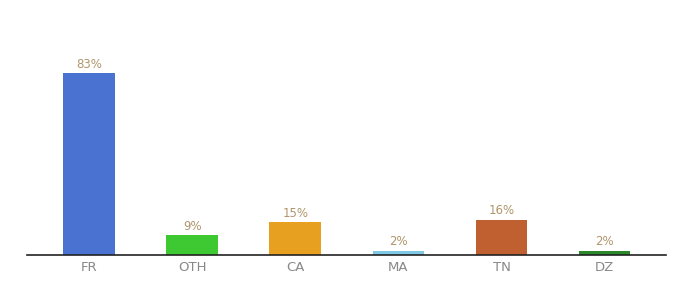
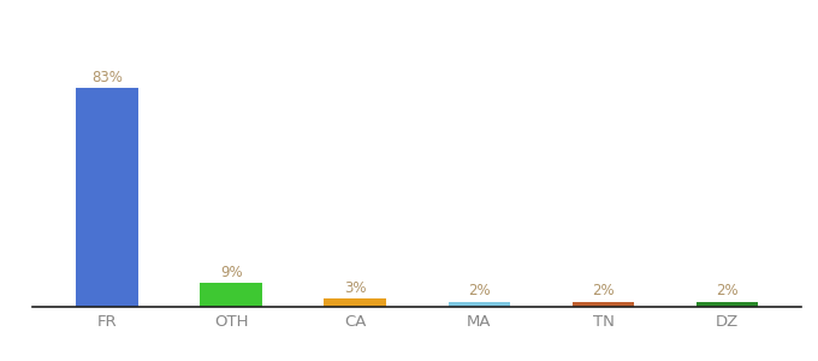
CA: 15% -> 3%
TN: 16% -> 2%
